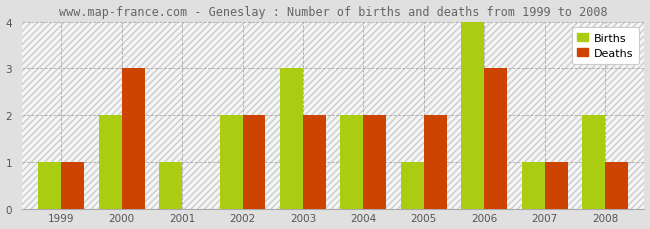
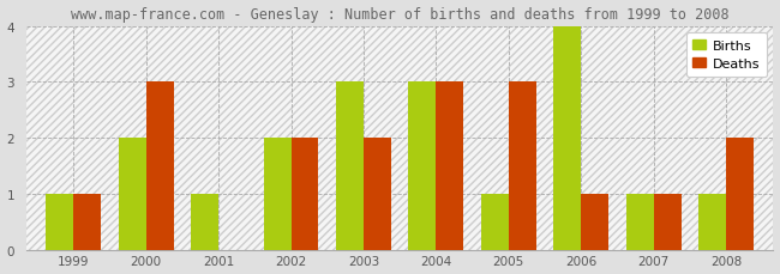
Births/2004: 2 -> 3
Deaths/2004: 2 -> 3
Deaths/2005: 2 -> 3
Deaths/2006: 3 -> 1
Births/2008: 2 -> 1
Deaths/2008: 1 -> 2
